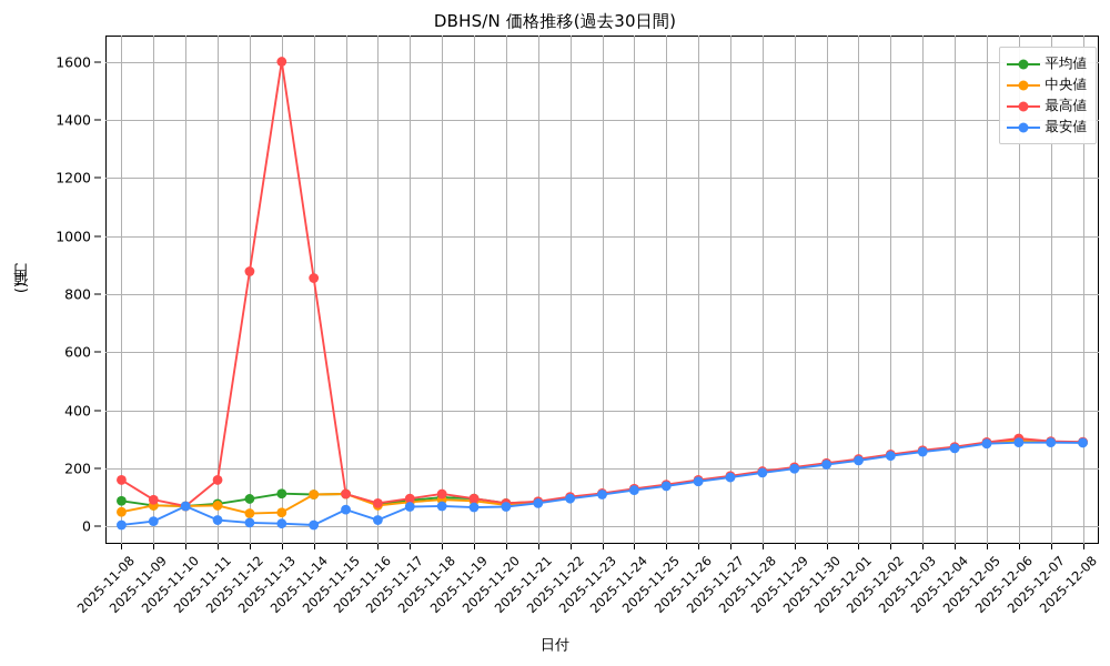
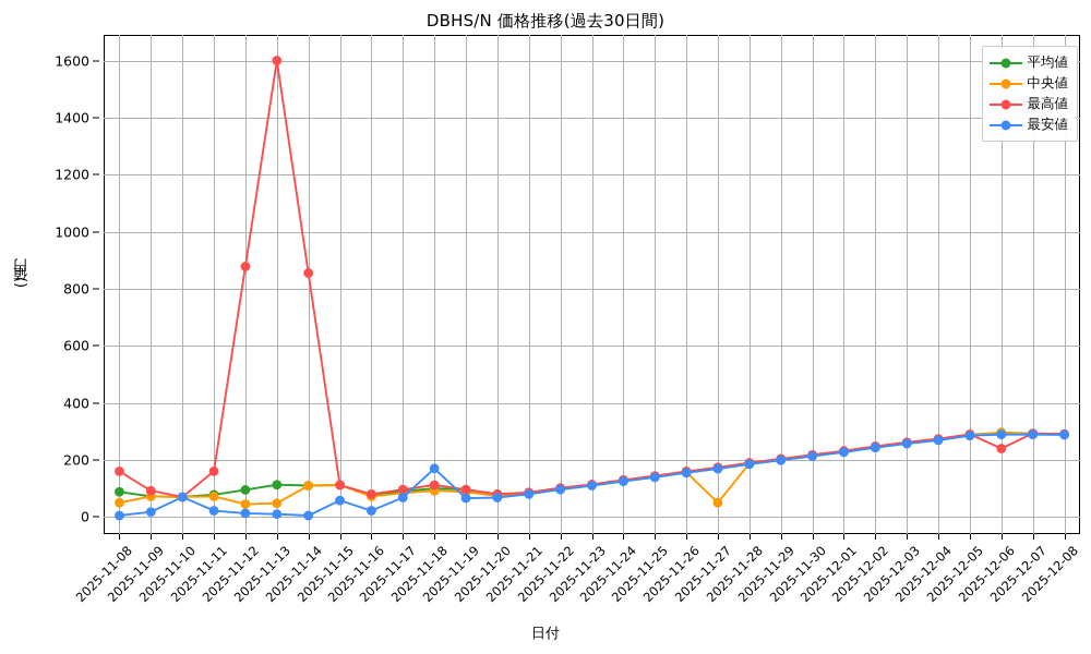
最安値/2025-11-18: 70 -> 170
中央値/2025-11-27: 170 -> 50
最高値/2025-12-06: 300 -> 240
